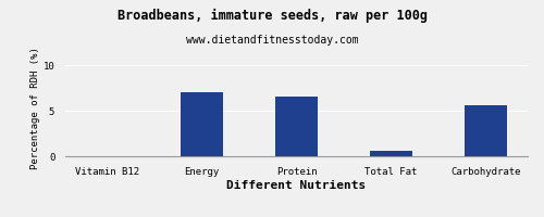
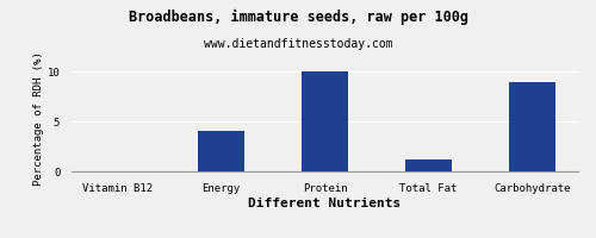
Energy: 7.0 -> 4.0
Protein: 6.6 -> 10.0
Total Fat: 0.6 -> 1.2
Carbohydrate: 5.6 -> 8.9
